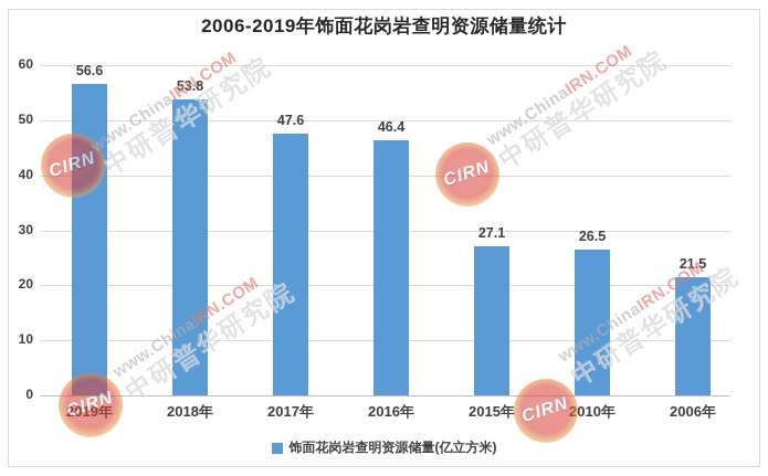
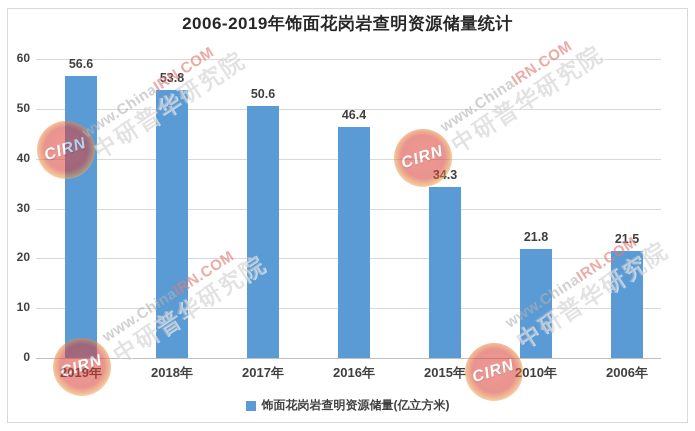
2017年: 47.6 -> 50.6
2015年: 27.1 -> 34.3
2010年: 26.5 -> 21.8
